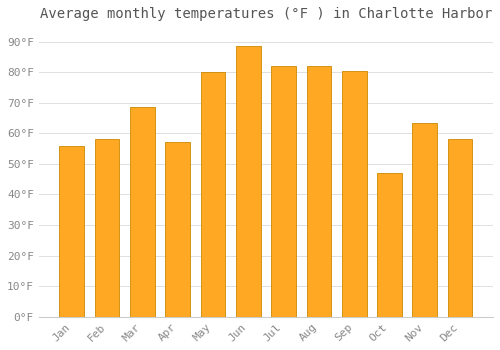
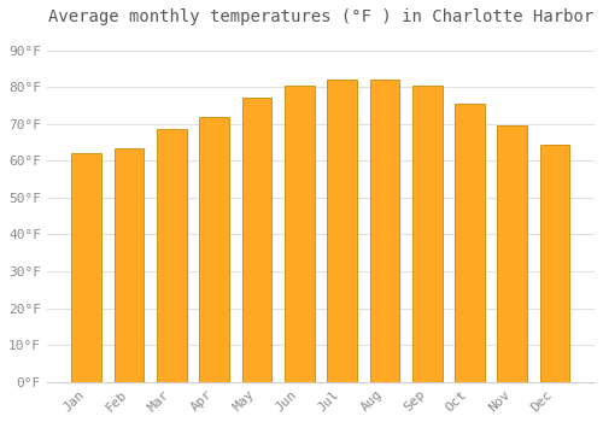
Jan: 56.0°F -> 62.0°F
Feb: 58.0°F -> 63.5°F
Apr: 57.0°F -> 72.0°F
May: 80.0°F -> 77.0°F
Jun: 88.5°F -> 80.5°F
Oct: 47.0°F -> 75.5°F
Nov: 63.5°F -> 69.5°F
Dec: 58.0°F -> 64.5°F
